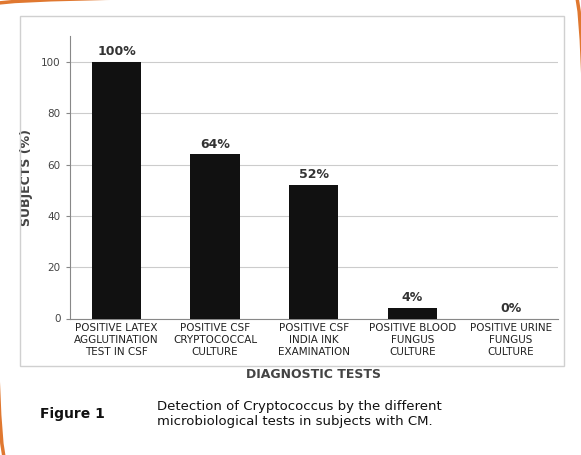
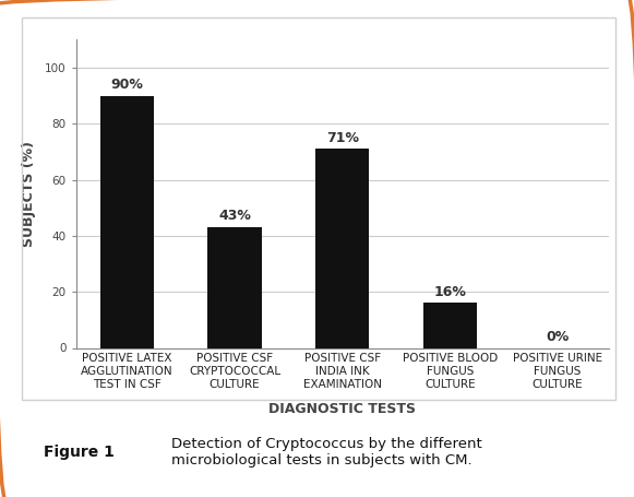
POSITIVE LATEX AGGLUTINATION TEST IN CSF: 100% -> 90%
POSITIVE CSF CRYPTOCOCCAL CULTURE: 64% -> 43%
POSITIVE CSF INDIA INK EXAMINATION: 52% -> 71%
POSITIVE BLOOD FUNGUS CULTURE: 4% -> 16%
